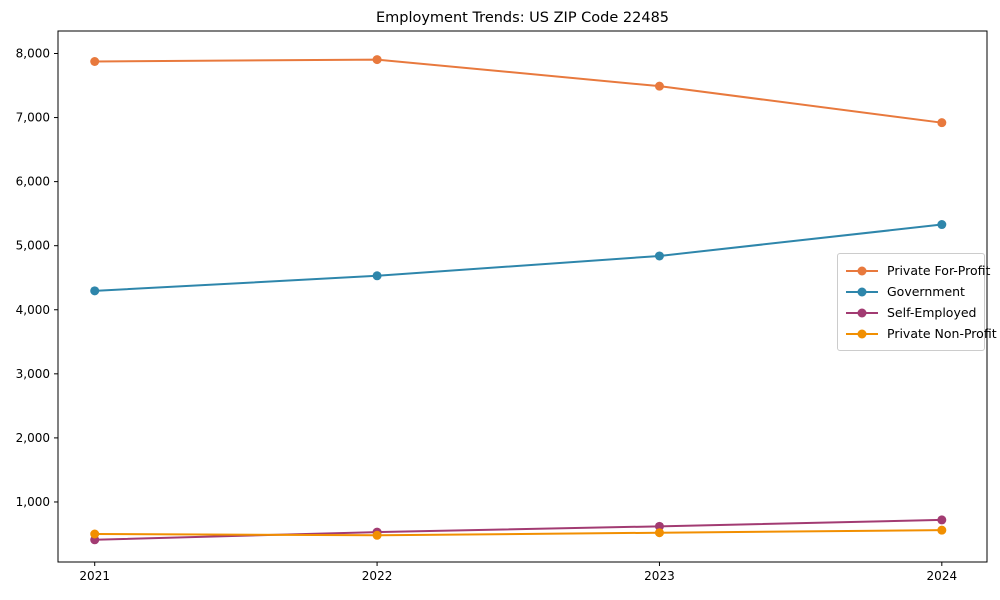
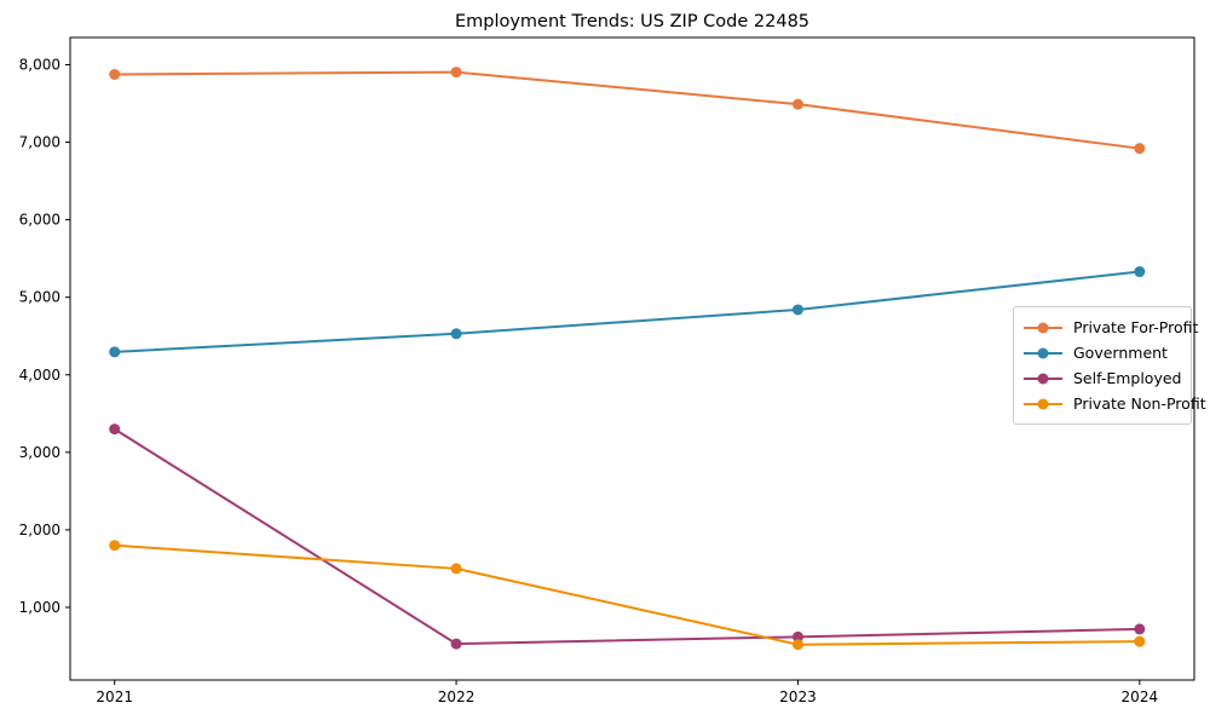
Self-Employed/2021: 400 -> 3300
Private Non-Profit/2021: 500 -> 1800
Private Non-Profit/2022: 500 -> 1500
